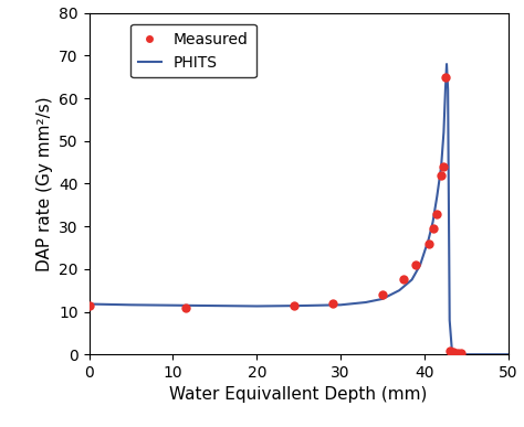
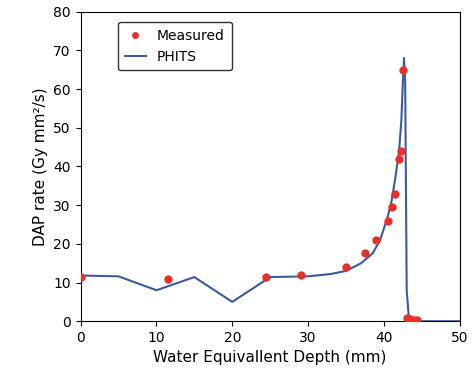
PHITS/10: 11.5 -> 8.0
PHITS/20: 11.3 -> 5.0
